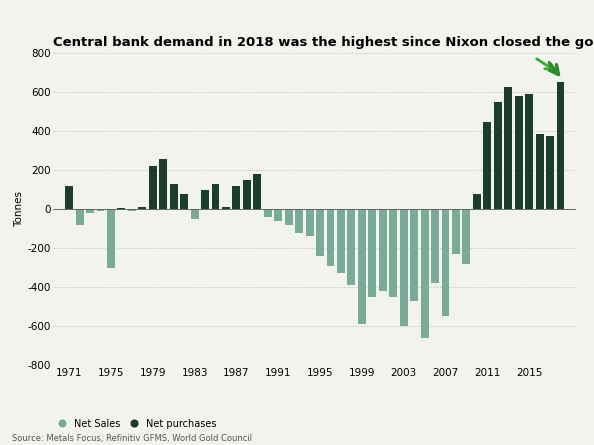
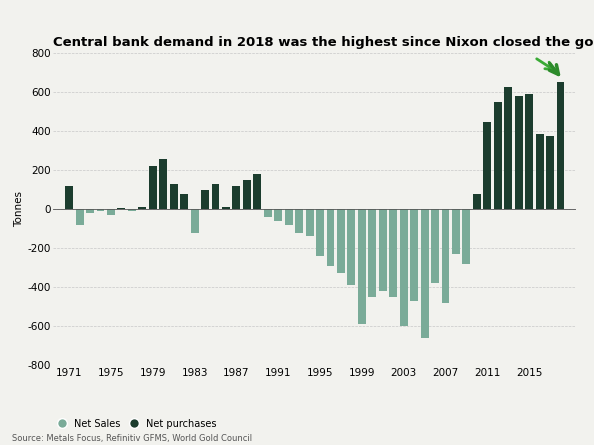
1975: -300 -> -30
1983: -50 -> -120
2007: -550 -> -480
